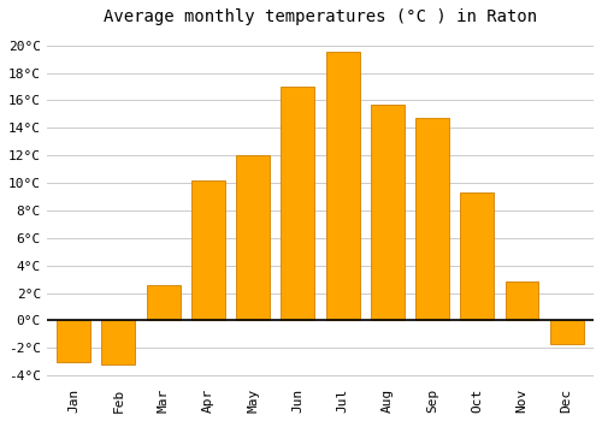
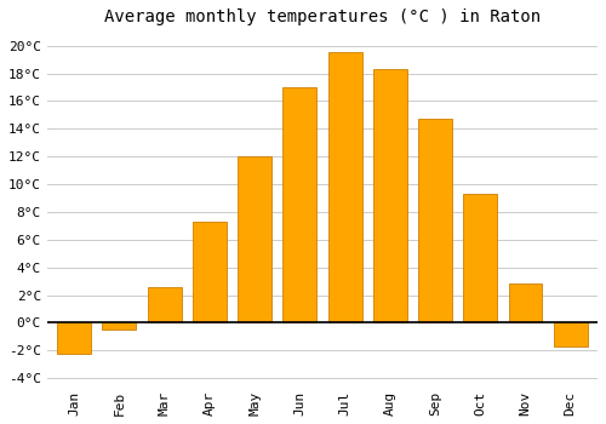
Jan: -3.0°C -> -2.2°C
Feb: -3.2°C -> -0.5°C
Apr: 10.2°C -> 7.3°C
Aug: 15.7°C -> 18.3°C
